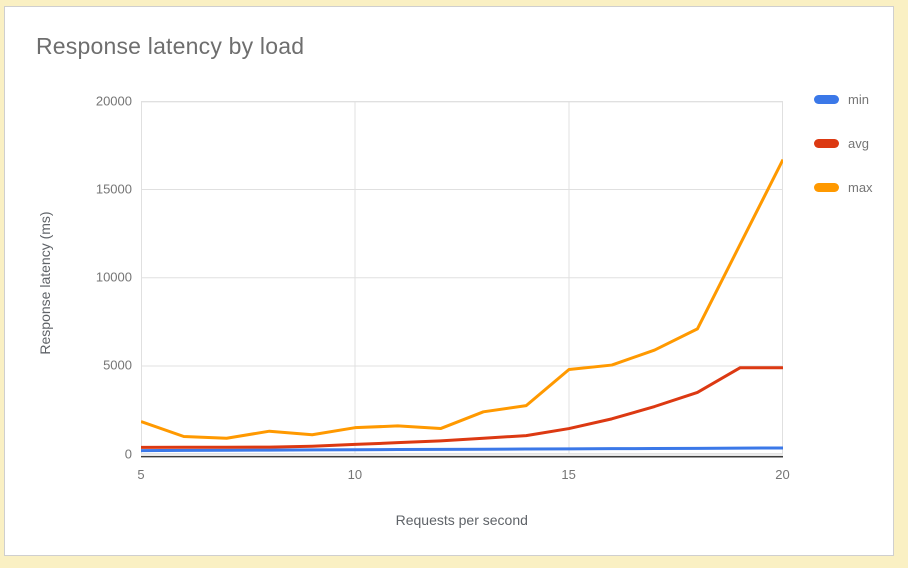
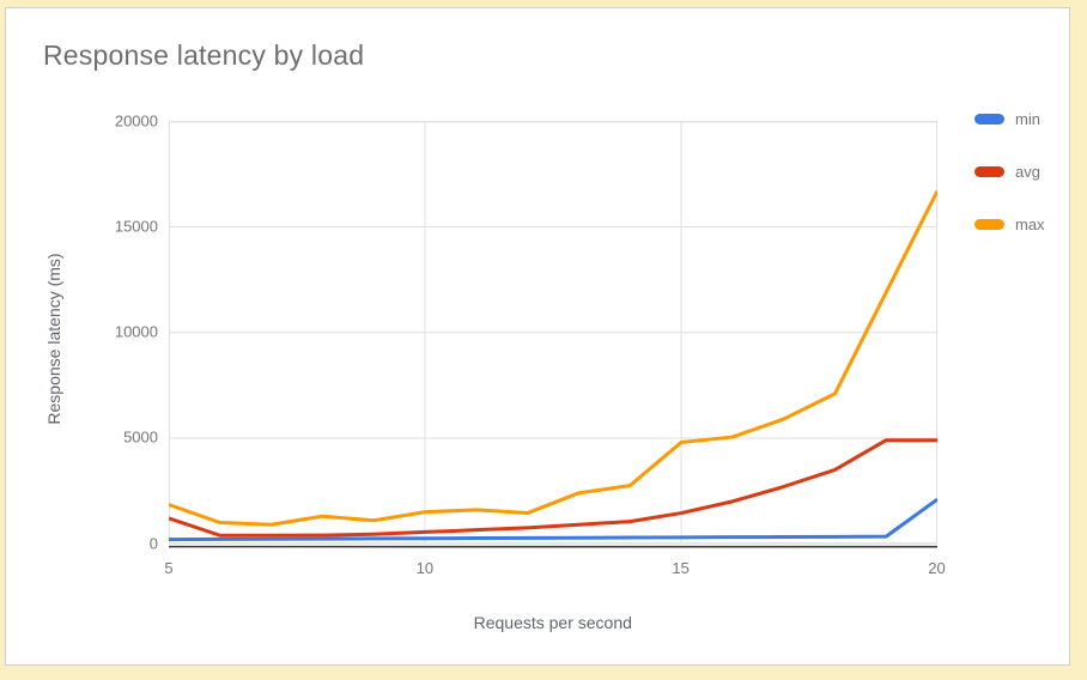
avg/5: 400 -> 1200
min/20: 400 -> 2100
